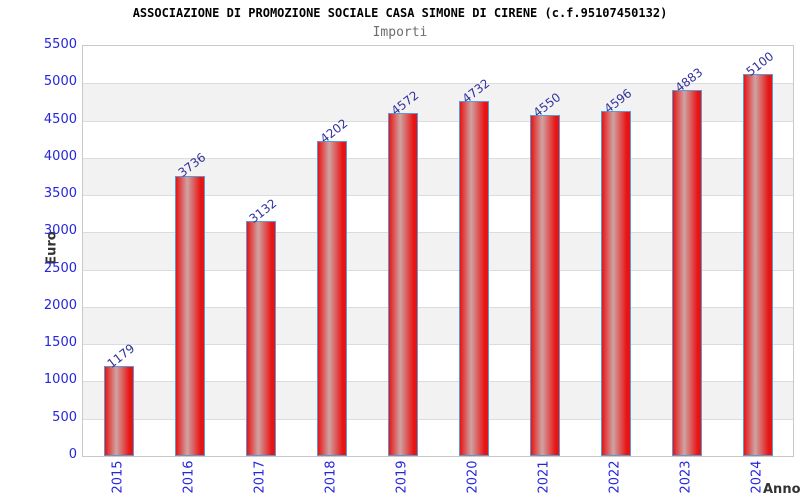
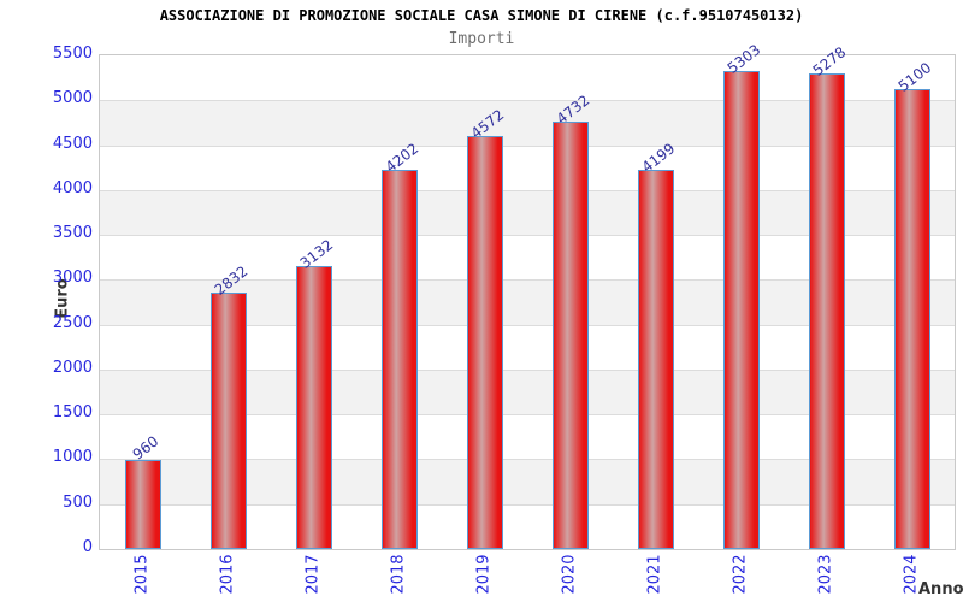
2015: 1179 -> 960
2016: 3736 -> 2832
2021: 4550 -> 4199
2022: 4596 -> 5303
2023: 4883 -> 5278
